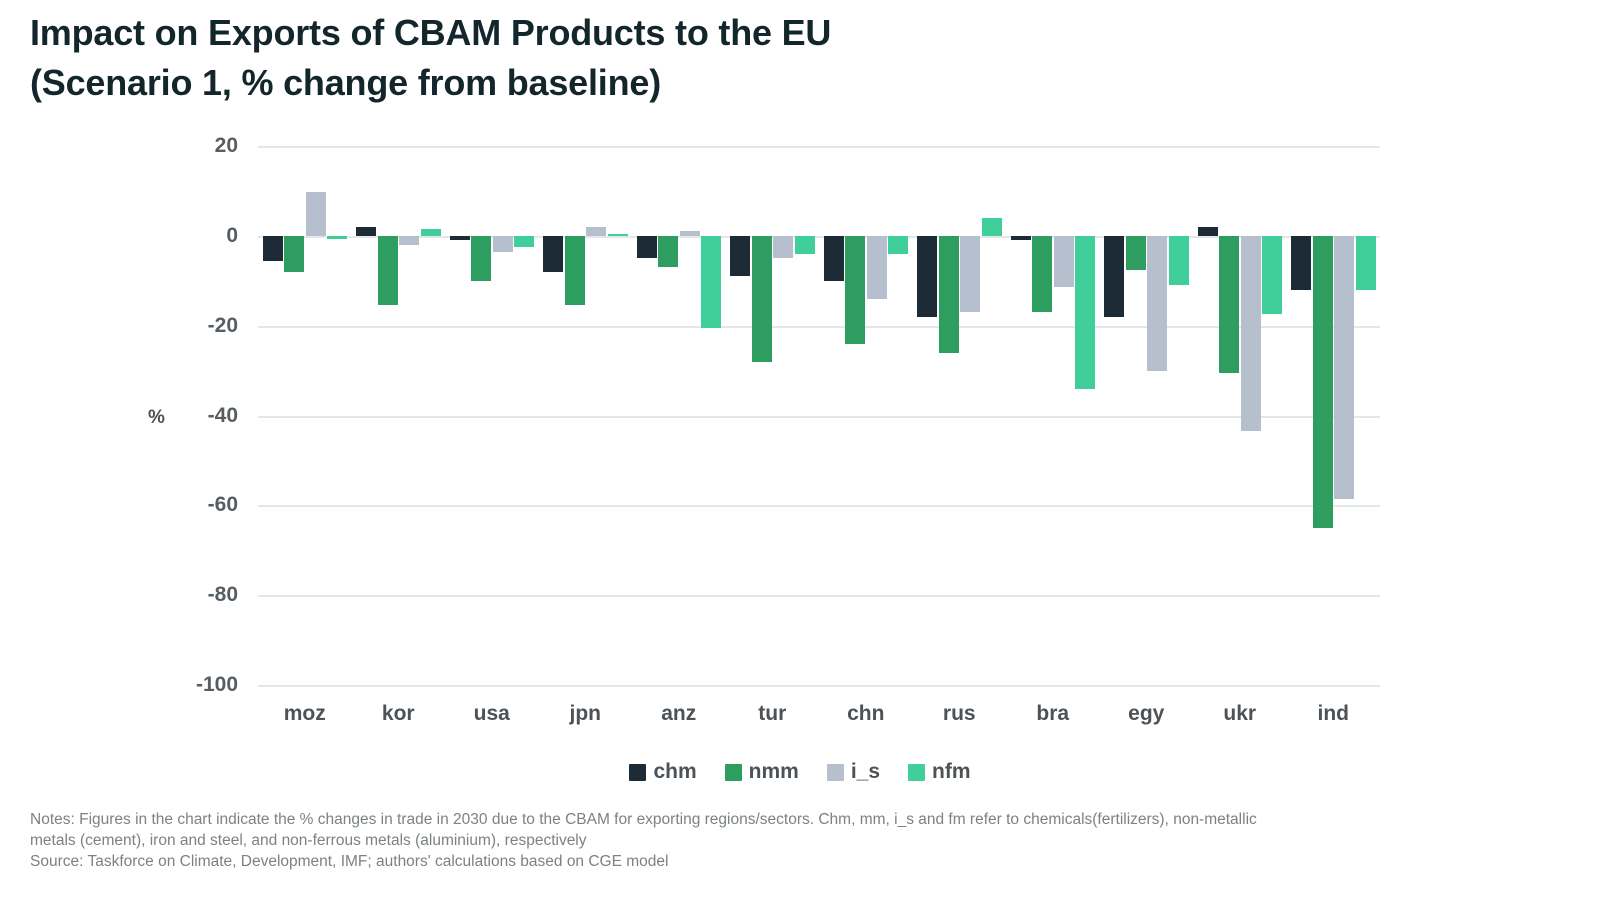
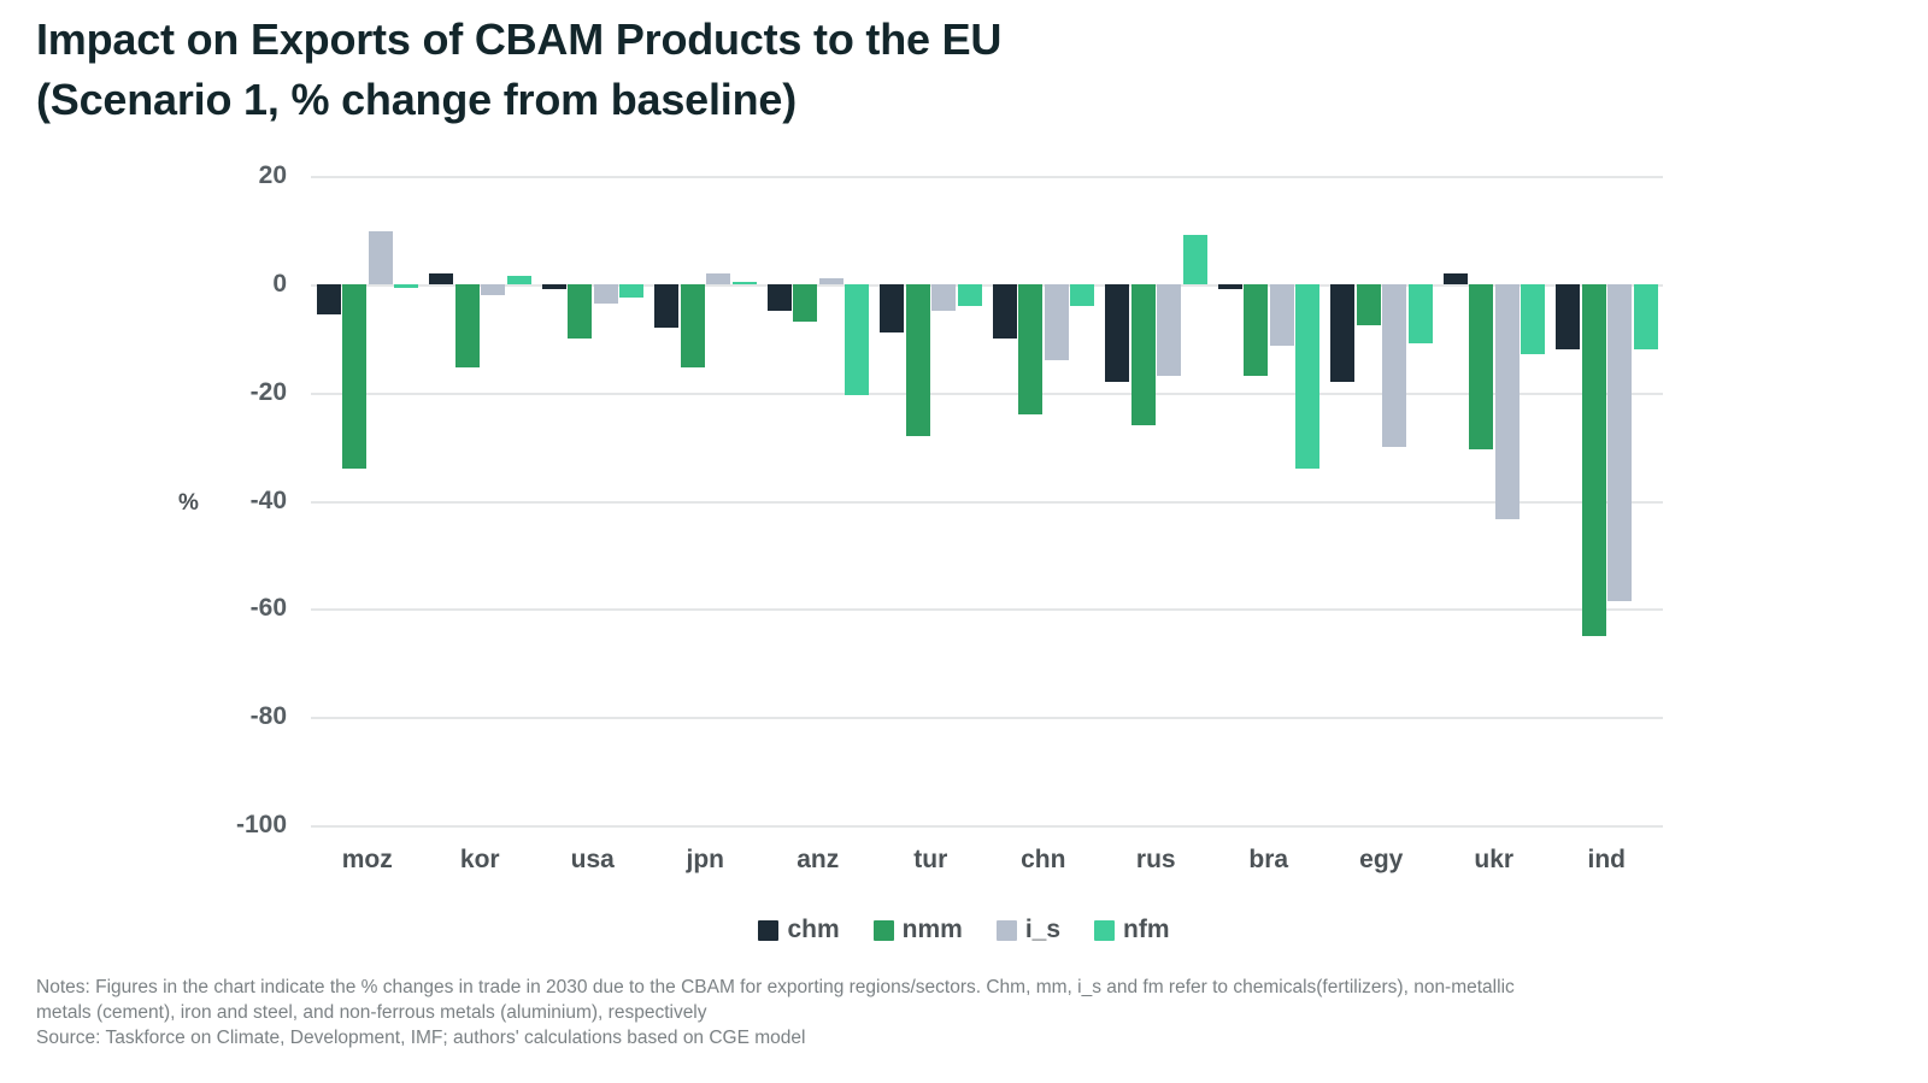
nmm/moz: -8 -> -34
nfm/rus: 4 -> 9
nfm/ukr: -18 -> -13
